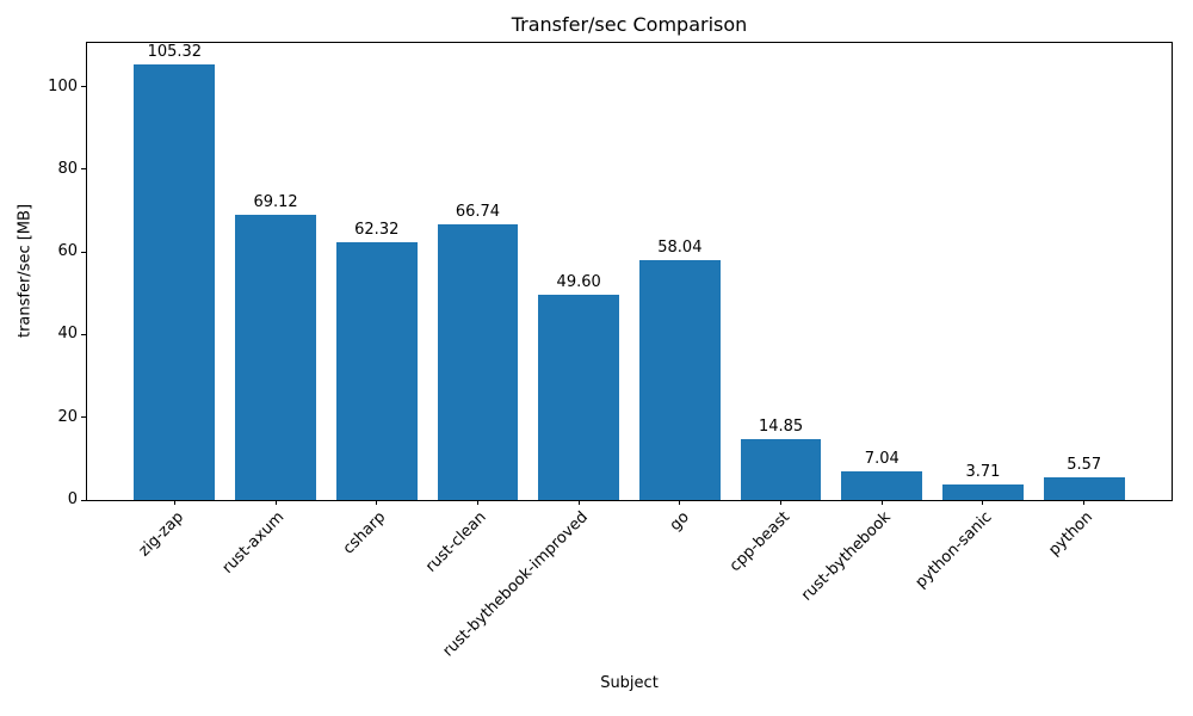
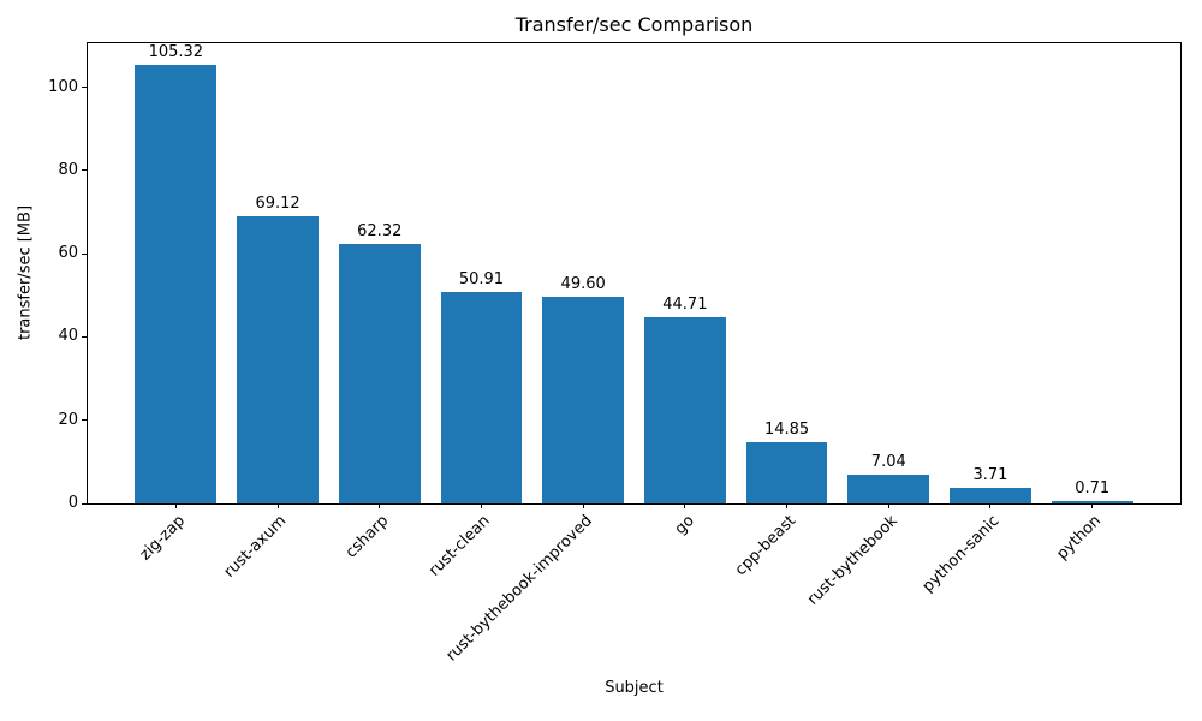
rust-clean: 66.74 -> 50.91
go: 58.04 -> 44.71
python: 5.57 -> 0.71
